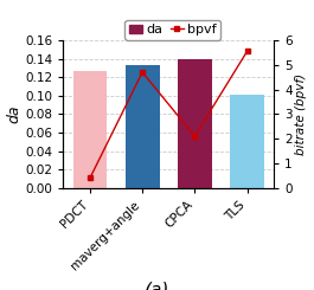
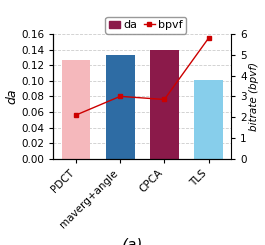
bpvf/PDCT: 0.40 -> 2.10
bpvf/maverg+angle: 4.70 -> 3.00
bpvf/CPCA: 2.10 -> 2.85
bpvf/TLS: 5.55 -> 5.80
